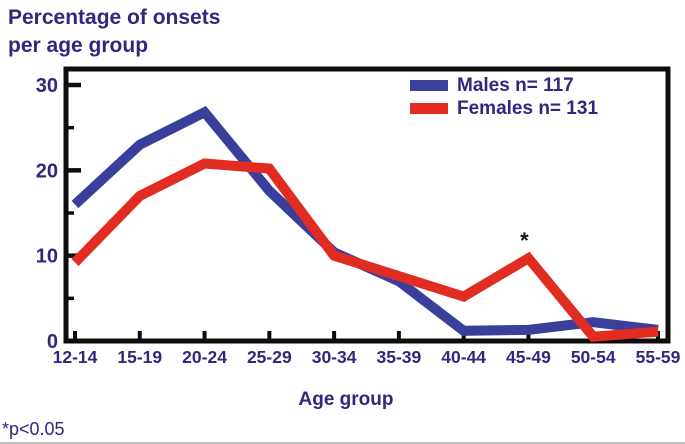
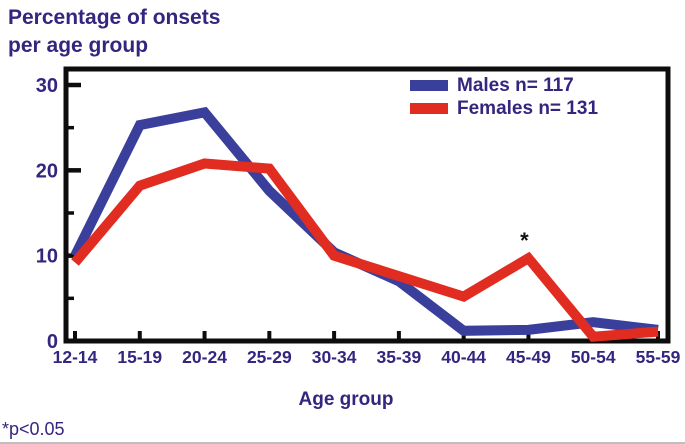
Males n= 117/12-14: 16 -> 10
Males n= 117/15-19: 23 -> 25
Females n= 131/15-19: 17 -> 18
